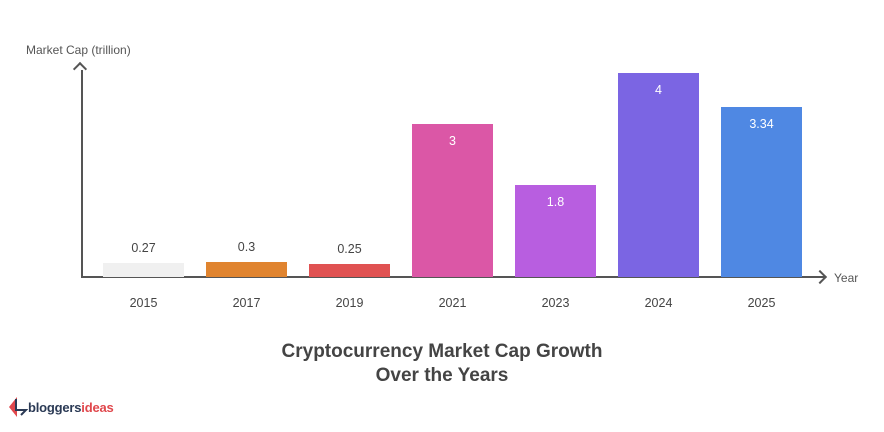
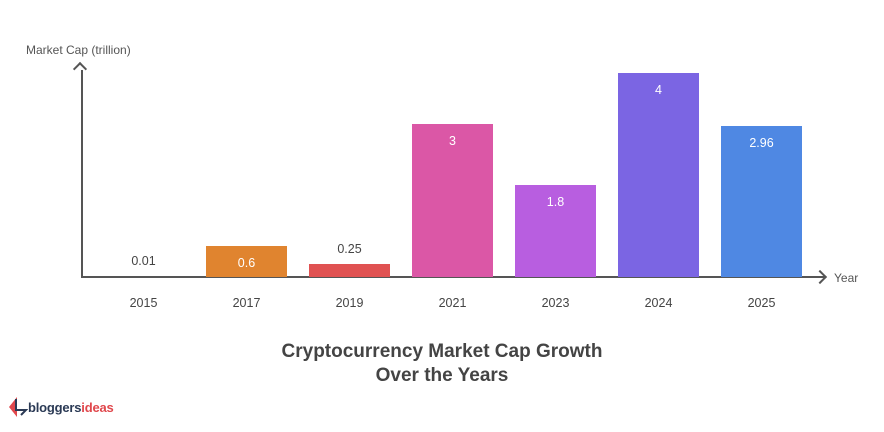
2015: 0.27 -> 0.01
2017: 0.3 -> 0.6
2025: 3.34 -> 2.96
